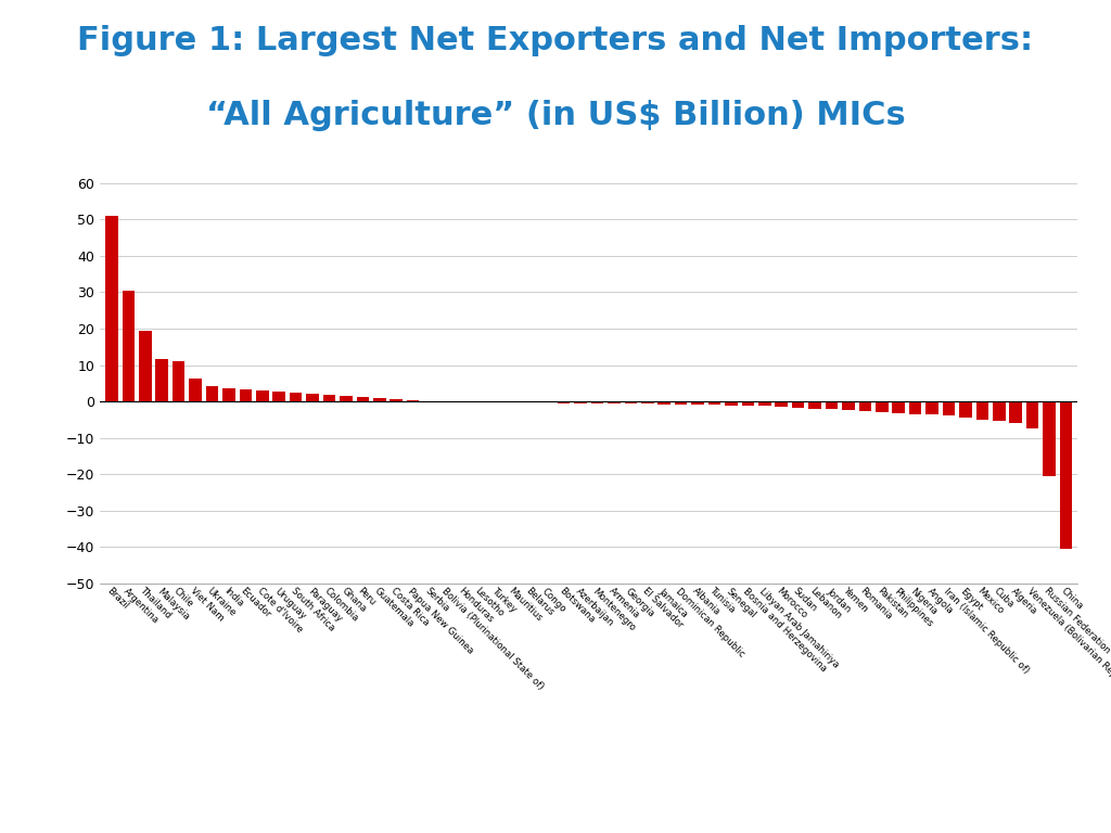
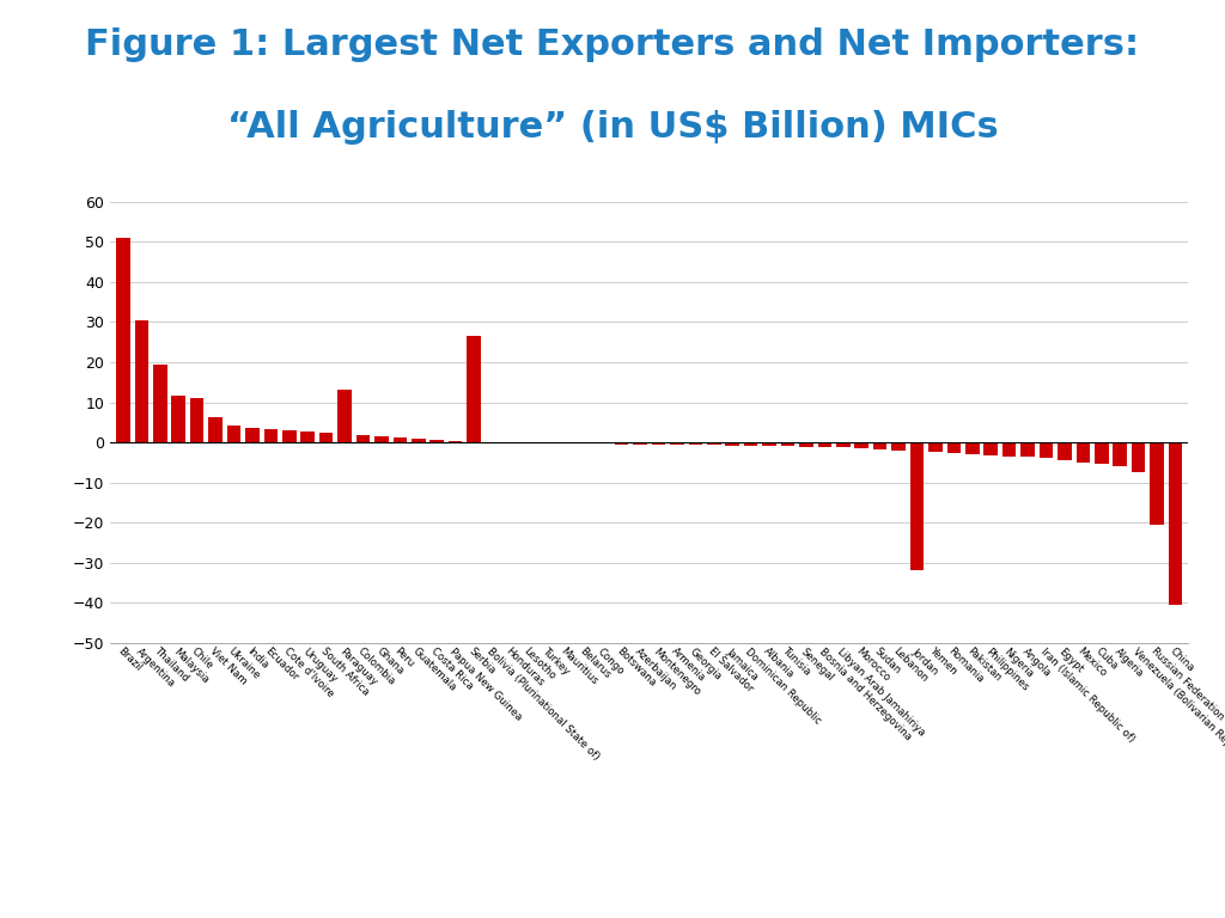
Paraguay: 2.0 -> 13.0
Serbia: 0.1 -> 26.5
Jordan: -2.2 -> -32.0
